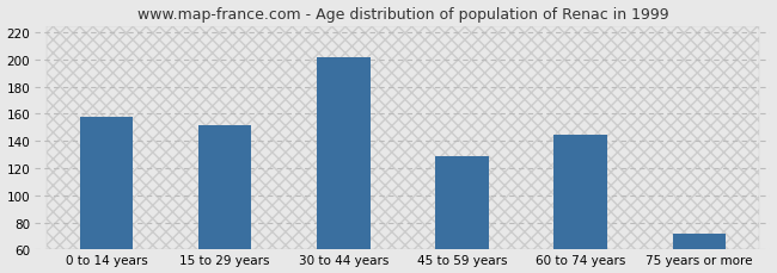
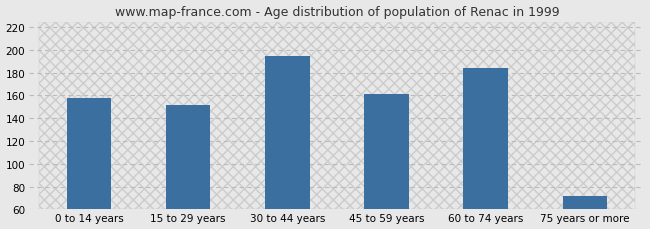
30 to 44 years: 202 -> 195
45 to 59 years: 129 -> 161
60 to 74 years: 145 -> 184
